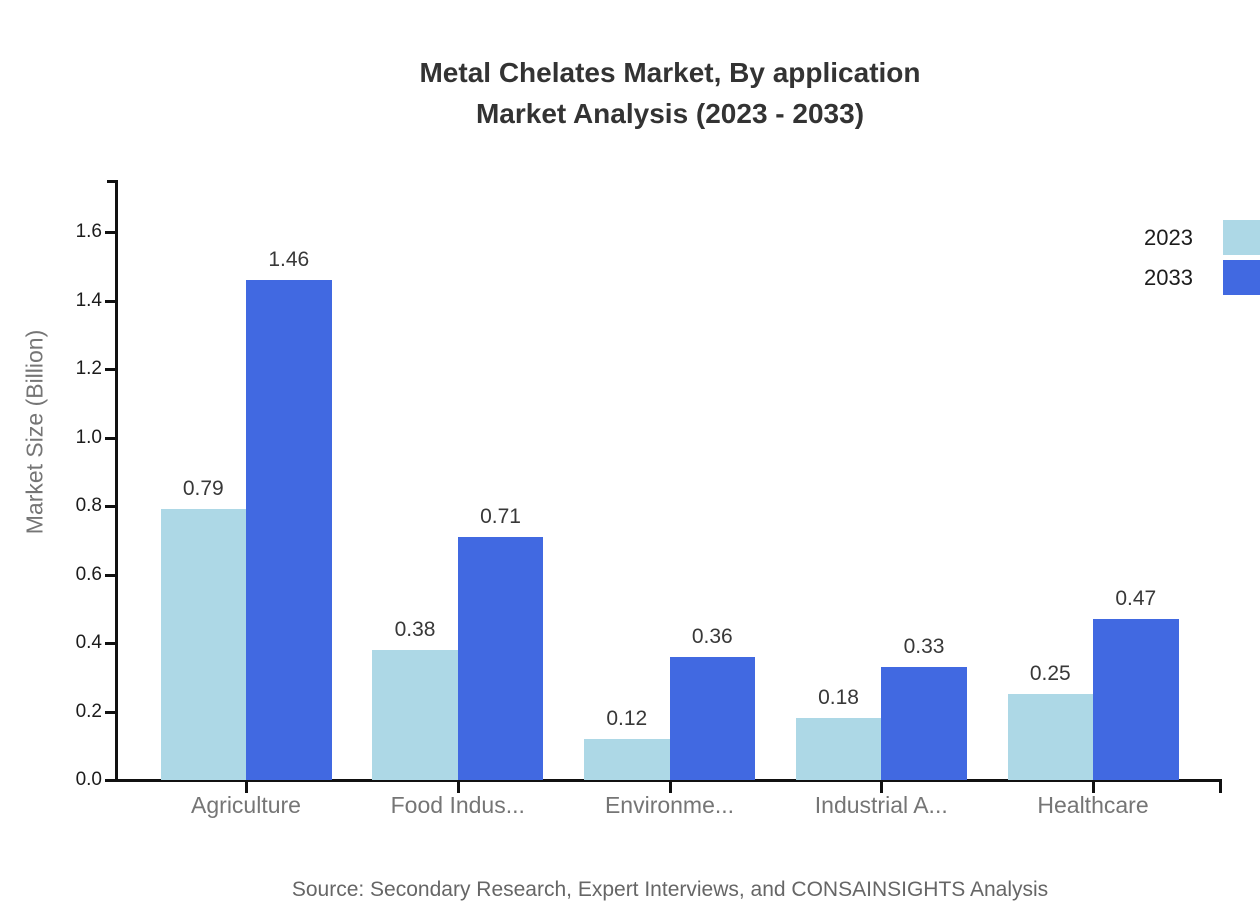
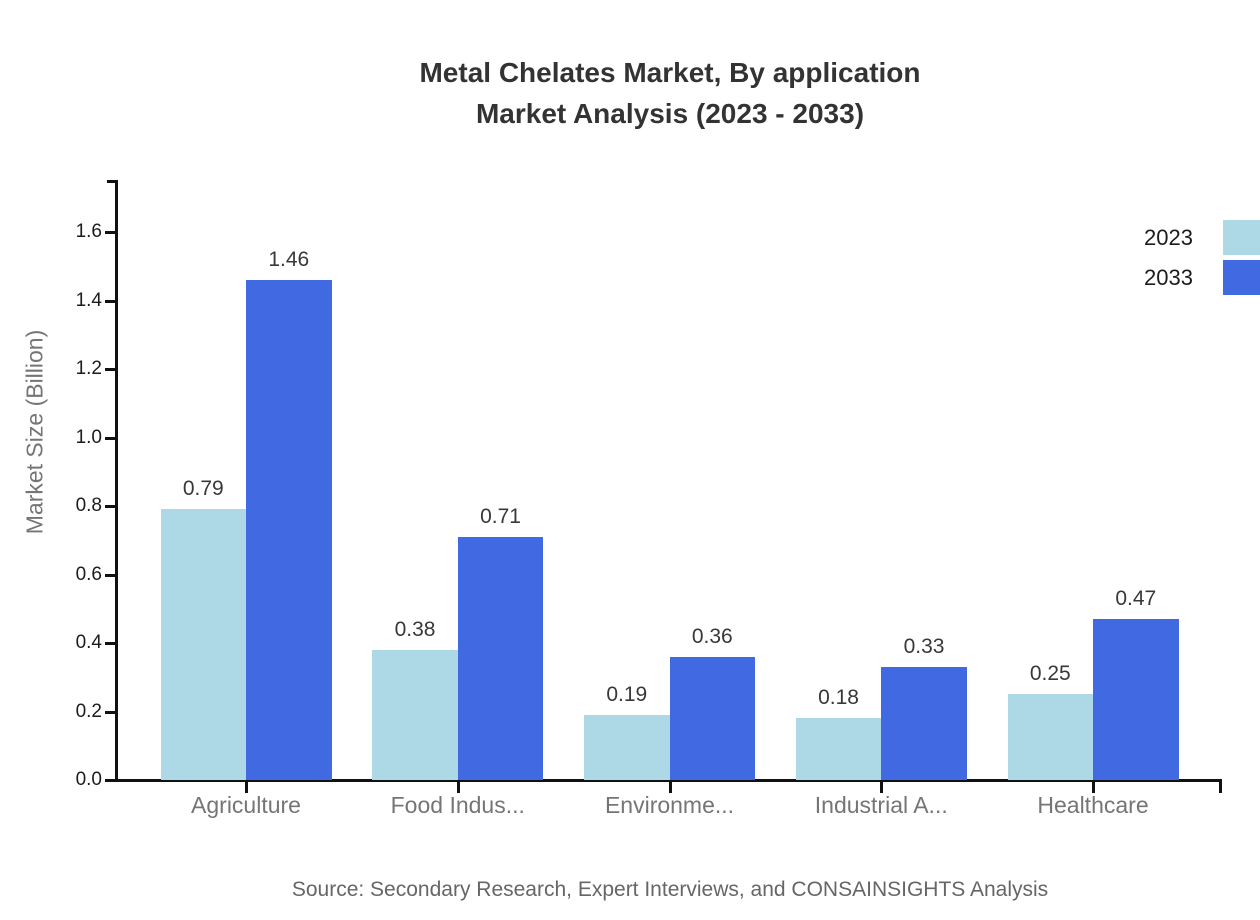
2023/Environme...: 0.12 -> 0.19
